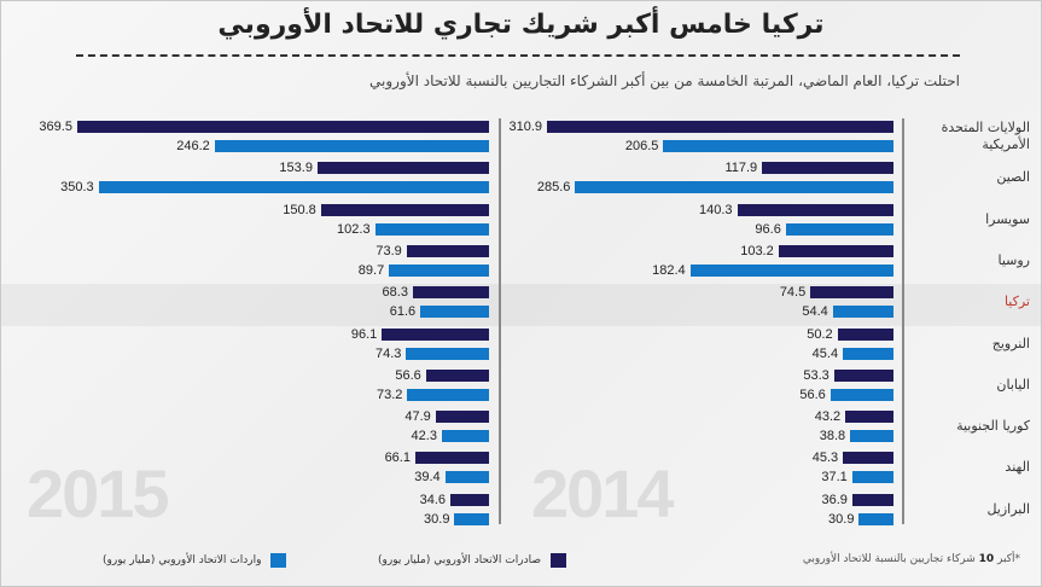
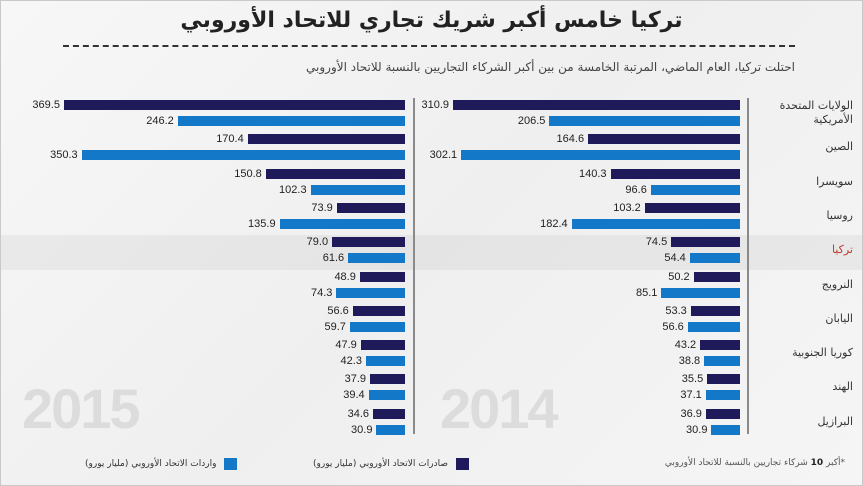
2015/صادرات الاتحاد الأوروبي (مليار يورو)/الصين: 153.9 -> 170.4
2015/واردات الاتحاد الأوروبي (مليار يورو)/روسيا: 89.7 -> 135.9
2015/صادرات الاتحاد الأوروبي (مليار يورو)/تركيا: 68.3 -> 79.0
2015/صادرات الاتحاد الأوروبي (مليار يورو)/النرويج: 96.1 -> 48.9
2015/واردات الاتحاد الأوروبي (مليار يورو)/اليابان: 73.2 -> 59.7
2015/صادرات الاتحاد الأوروبي (مليار يورو)/الهند: 66.1 -> 37.9
2014/صادرات الاتحاد الأوروبي (مليار يورو)/الصين: 117.9 -> 164.6
2014/واردات الاتحاد الأوروبي (مليار يورو)/الصين: 285.6 -> 302.1
2014/واردات الاتحاد الأوروبي (مليار يورو)/النرويج: 45.4 -> 85.1
2014/صادرات الاتحاد الأوروبي (مليار يورو)/الهند: 45.3 -> 35.5
